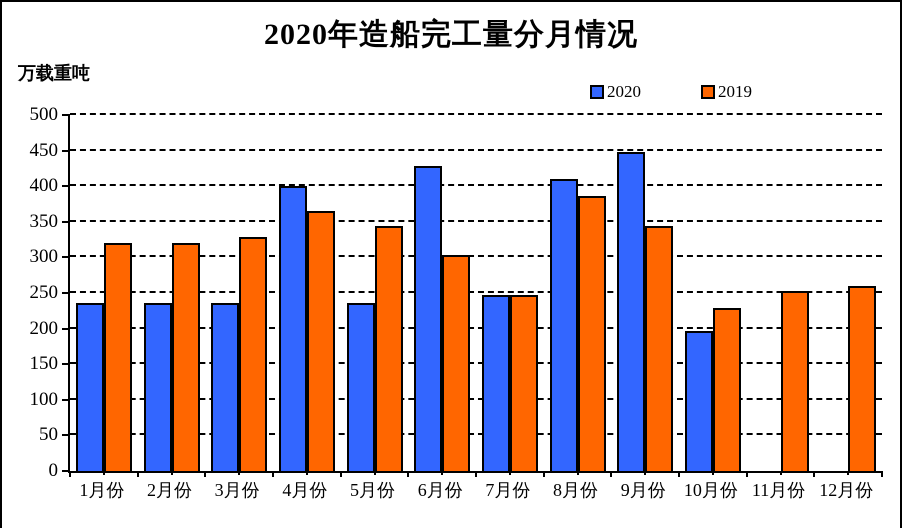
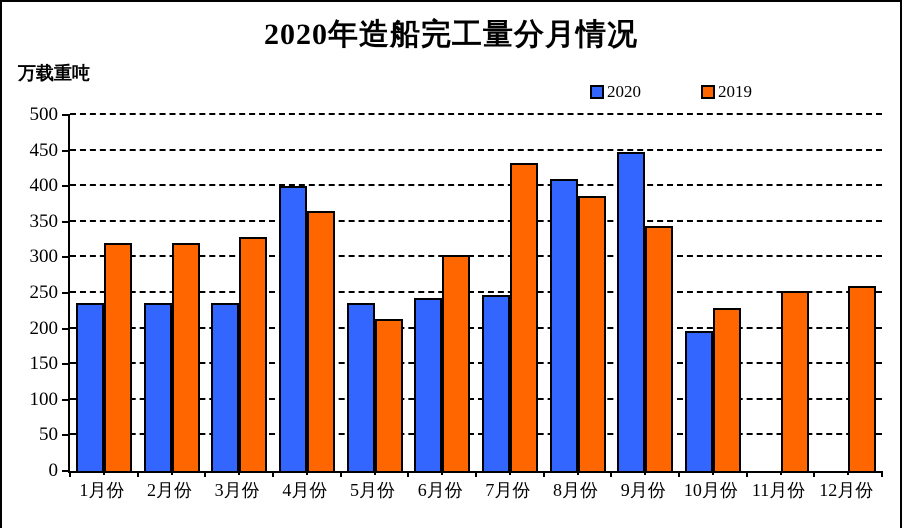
2019/5月份: 340 -> 210
2020/6月份: 420 -> 240
2019/7月份: 240 -> 430
